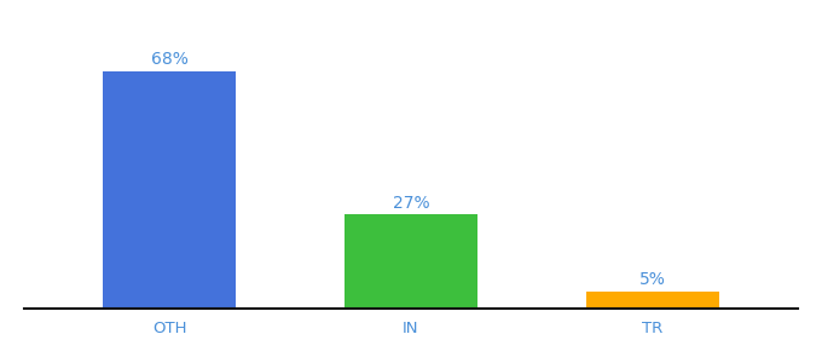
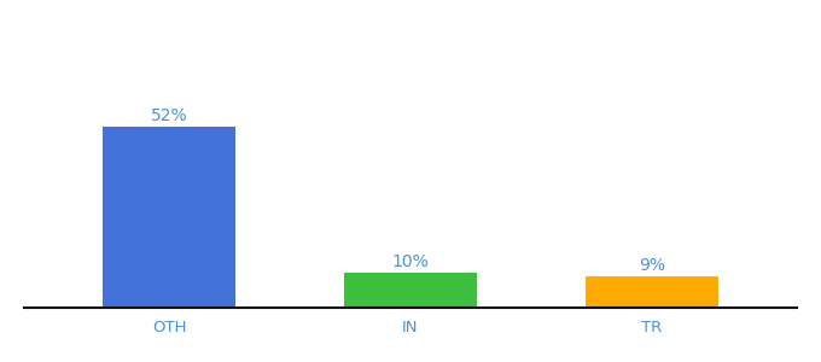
OTH: 68% -> 52%
IN: 27% -> 10%
TR: 5% -> 9%
